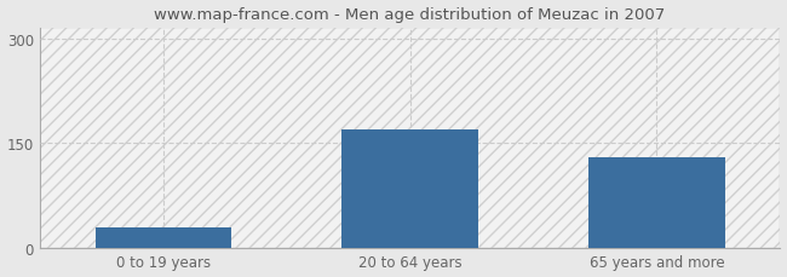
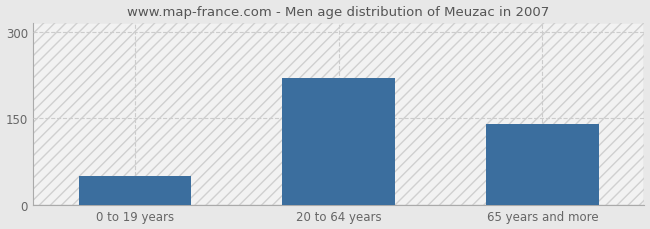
0 to 19 years: 30 -> 50
20 to 64 years: 170 -> 220
65 years and more: 130 -> 140
